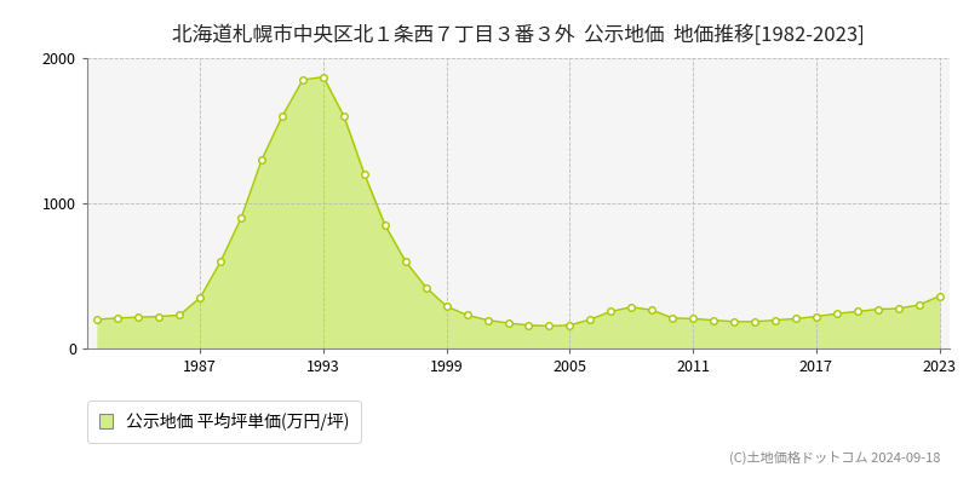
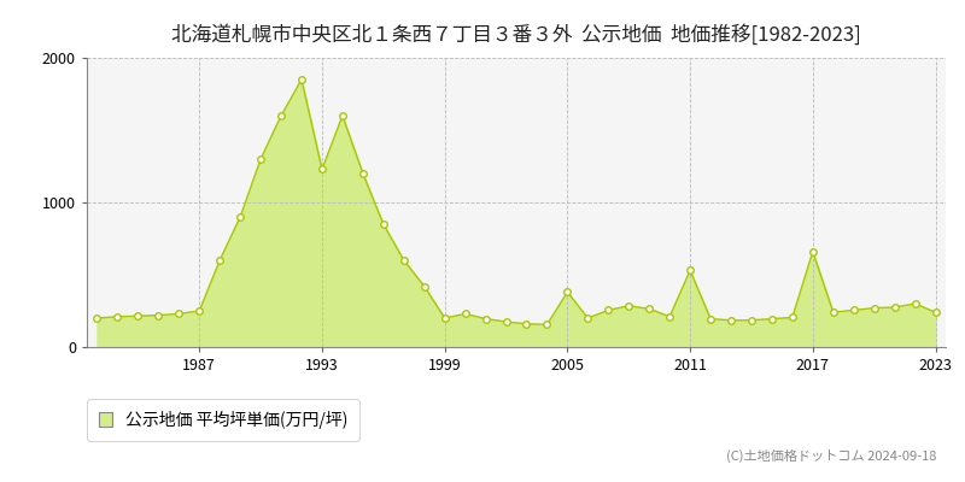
1987: 350 -> 250
1993: 1870 -> 1230
1999: 290 -> 200
2005: 160 -> 380
2011: 200 -> 530
2017: 220 -> 660
2023: 360 -> 240
